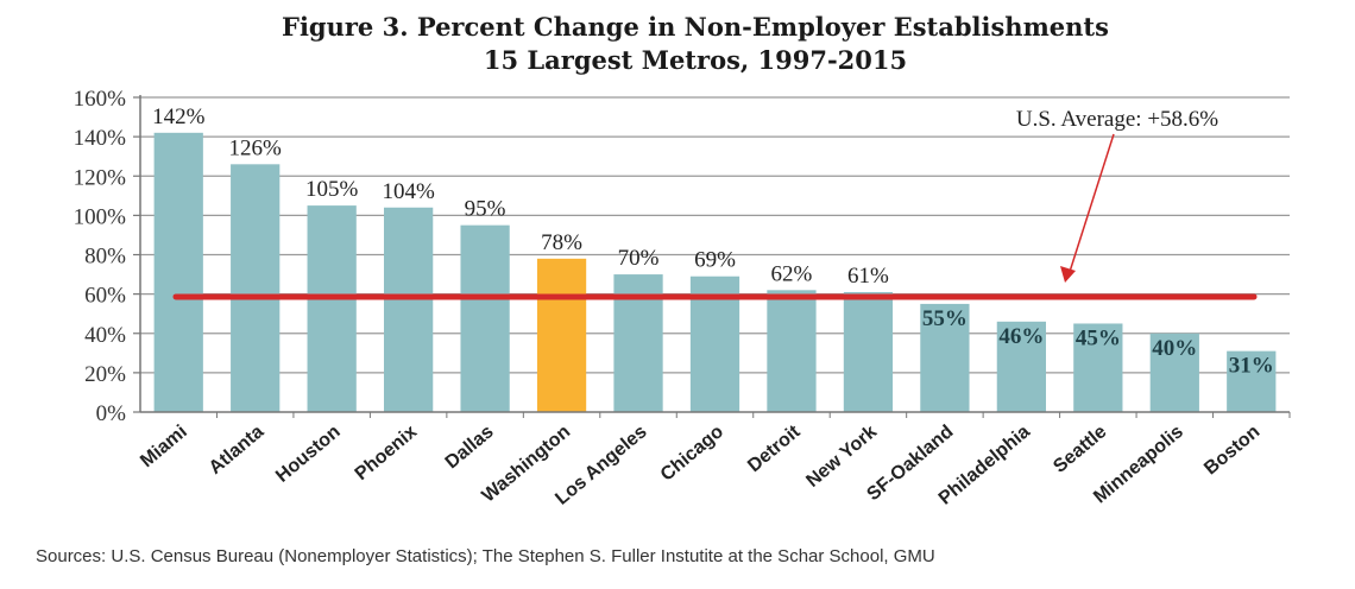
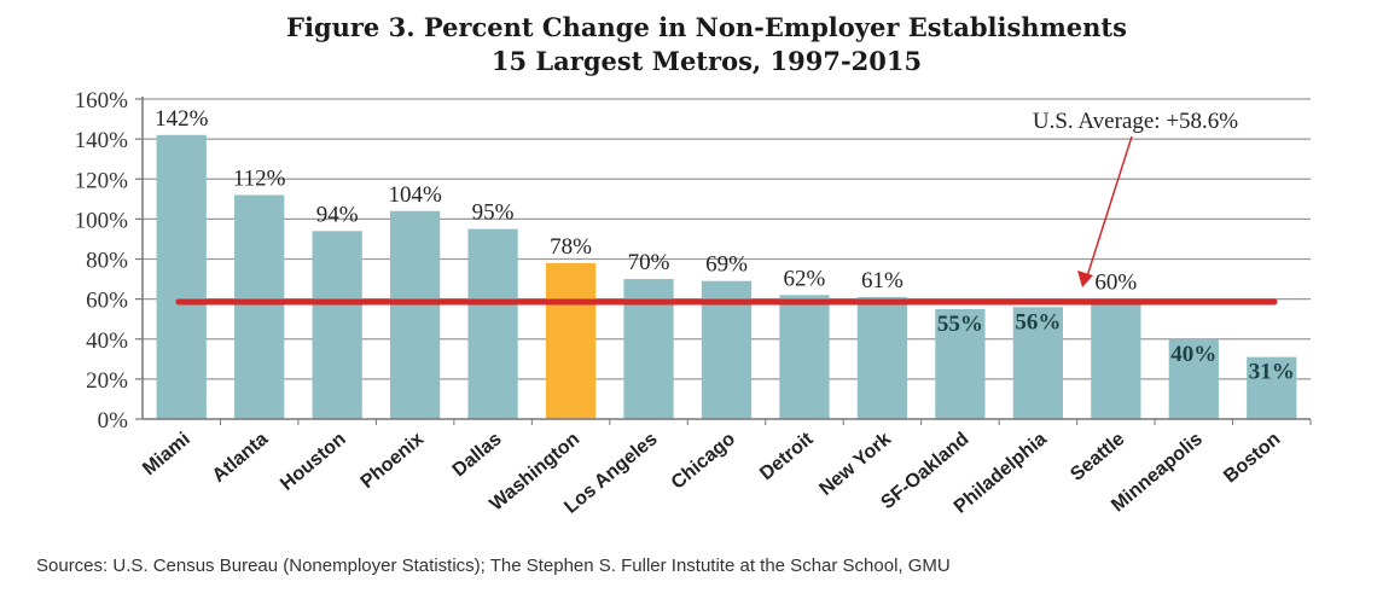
Atlanta: 126% -> 112%
Houston: 105% -> 94%
Philadelphia: 46% -> 56%
Seattle: 45% -> 60%
